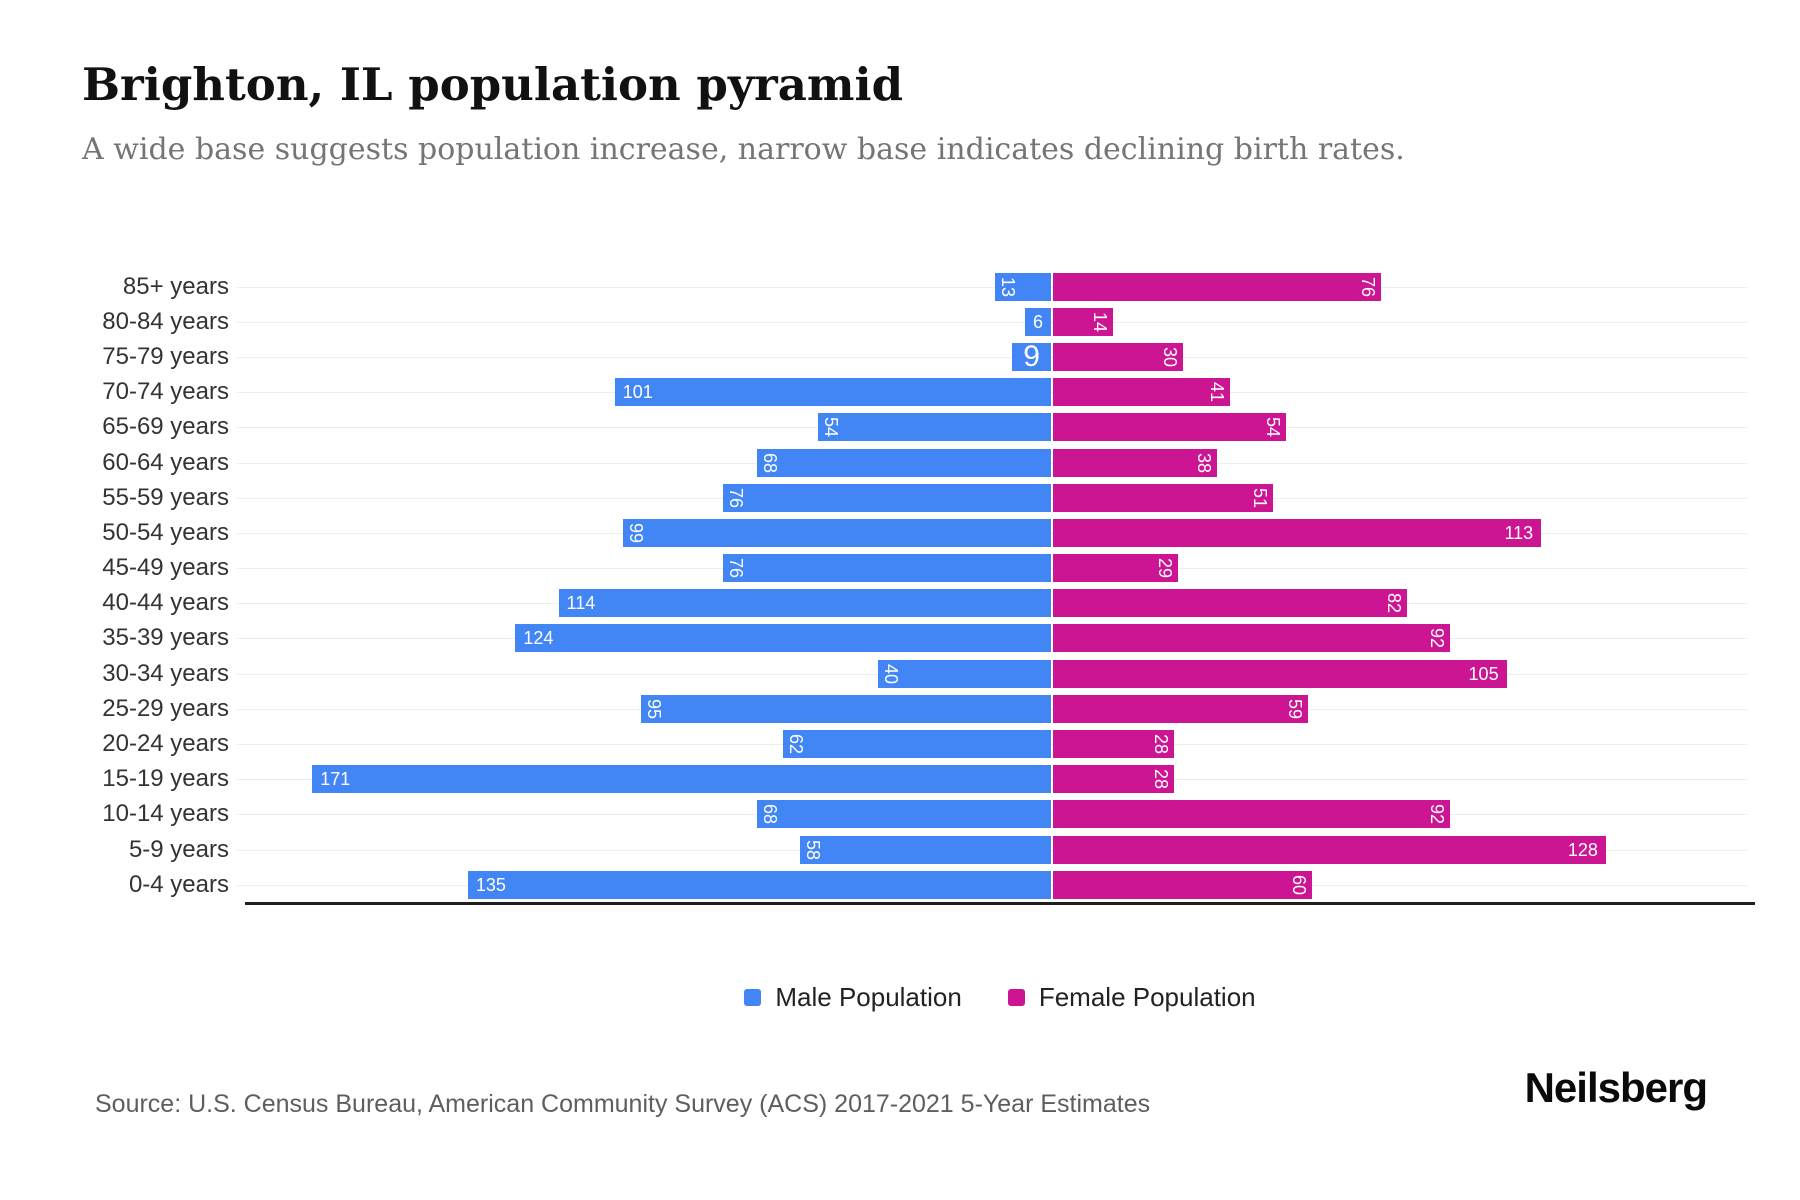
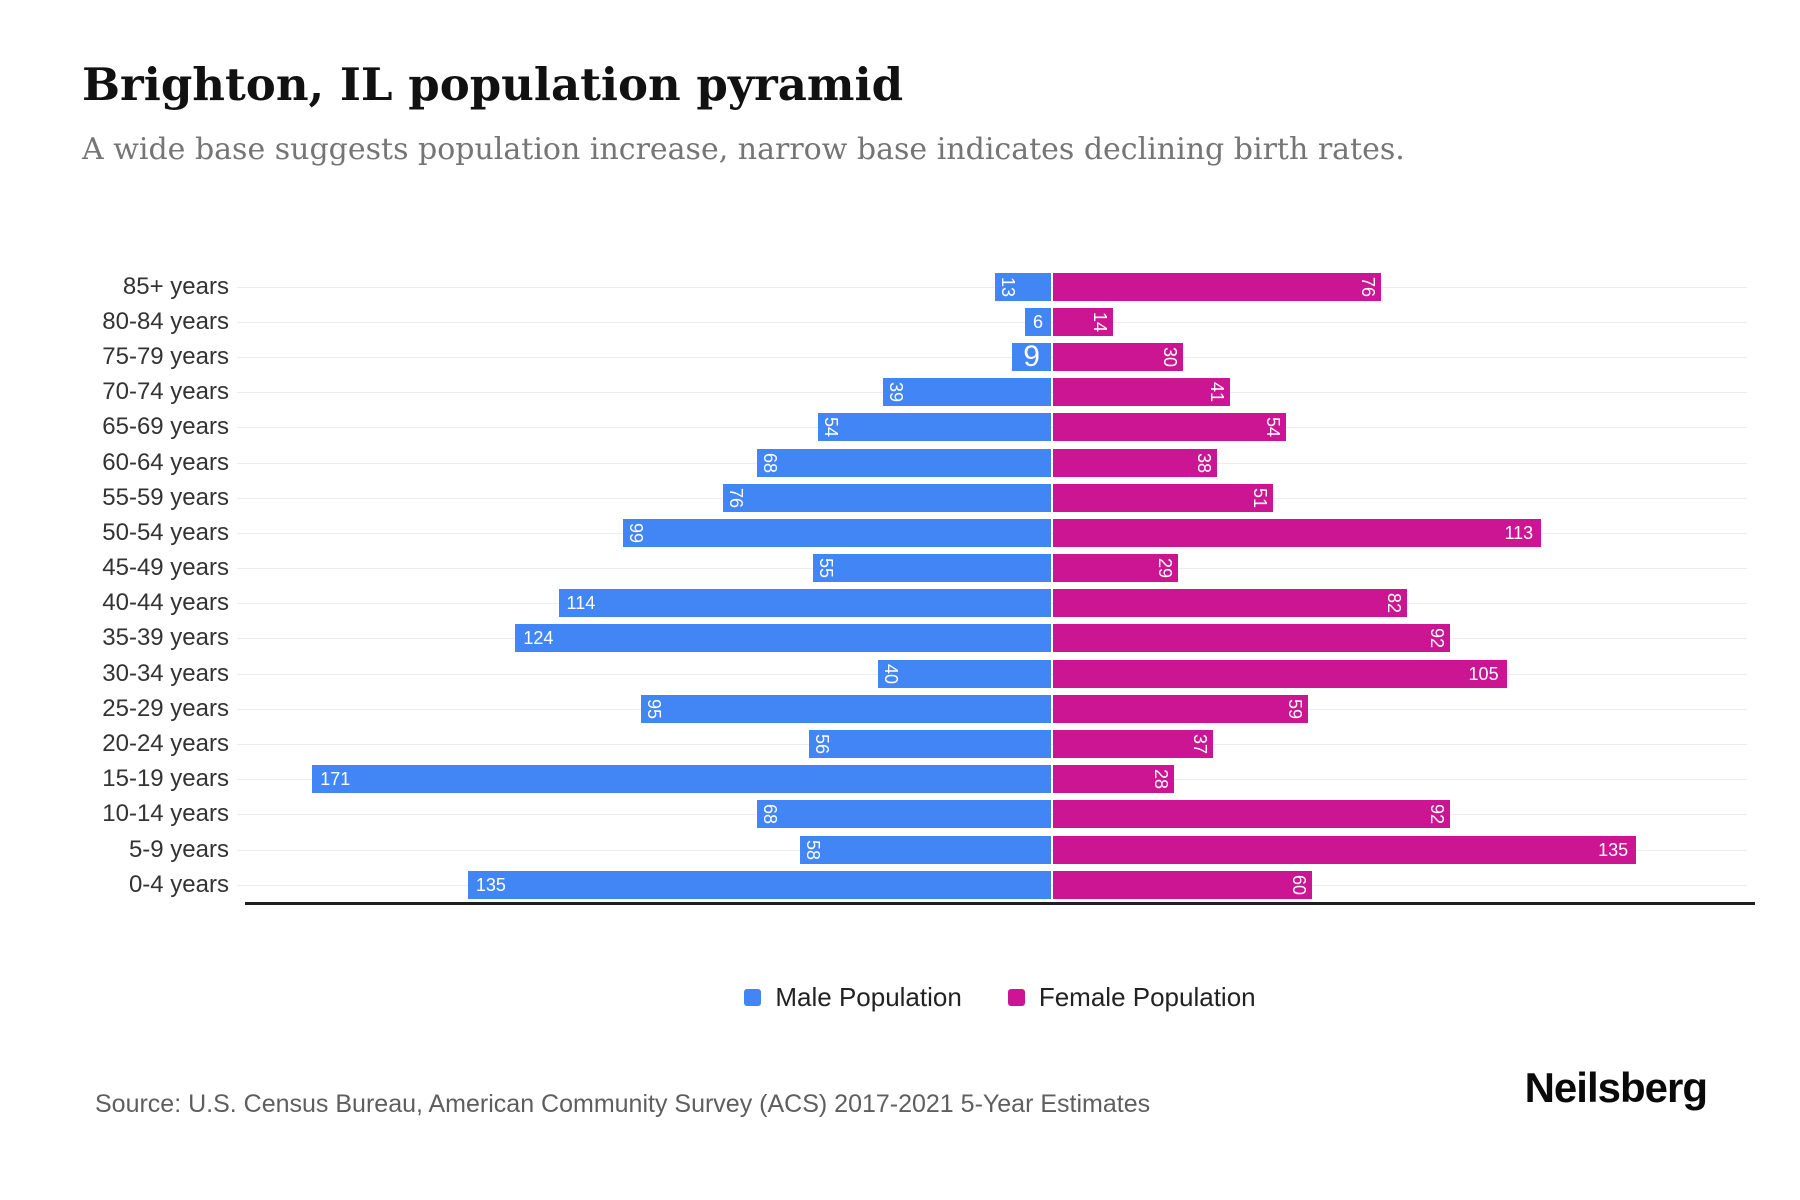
Male Population/70-74 years: 101 -> 39
Male Population/45-49 years: 76 -> 55
Male Population/20-24 years: 62 -> 56
Female Population/20-24 years: 28 -> 37
Female Population/5-9 years: 128 -> 135
